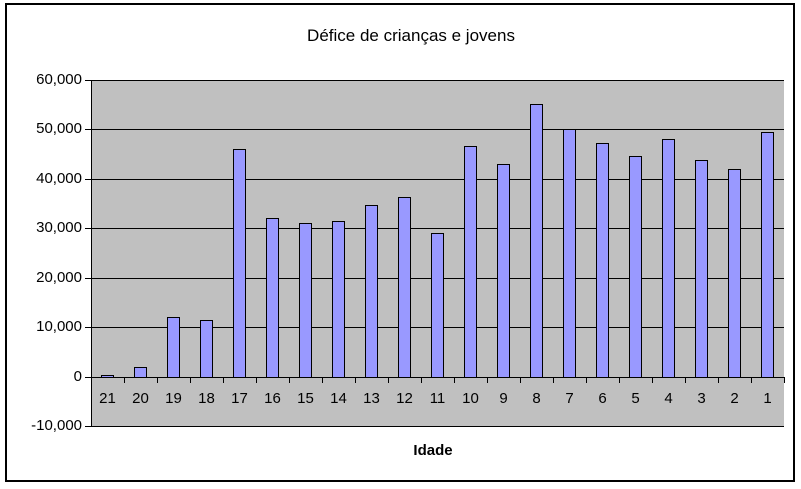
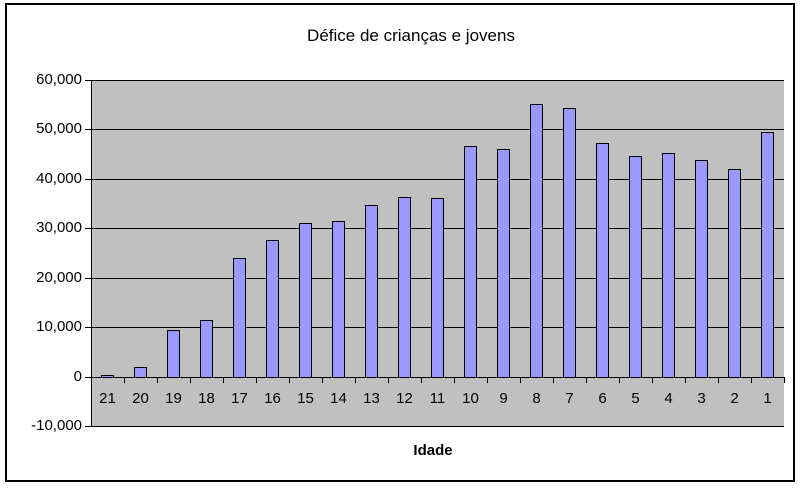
19: 12000 -> 9000
17: 46000 -> 24000
16: 32000 -> 28000
11: 29000 -> 36000
9: 43000 -> 46000
7: 50000 -> 54000
4: 48000 -> 45000
